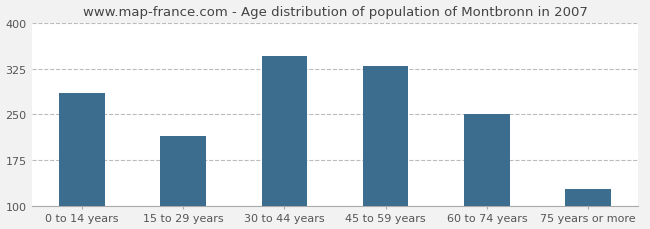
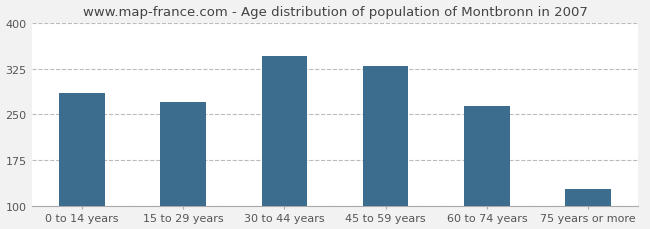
15 to 29 years: 214 -> 270
60 to 74 years: 250 -> 263
